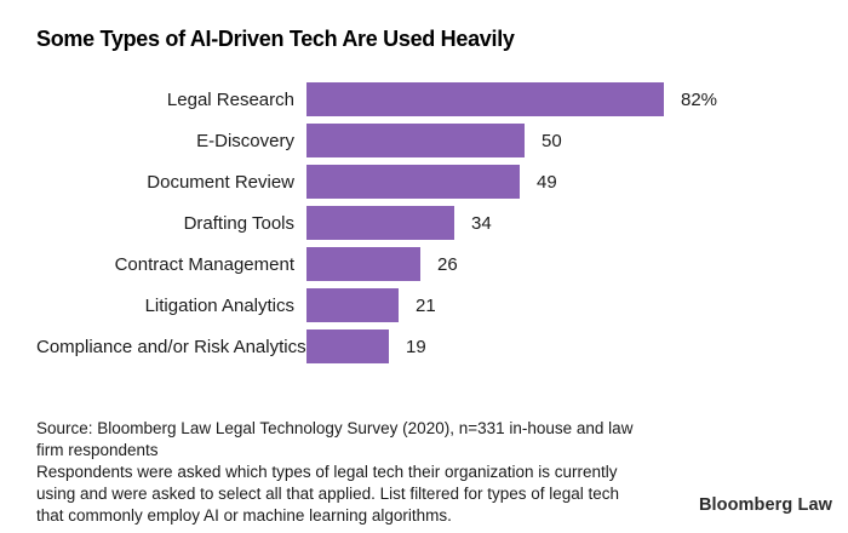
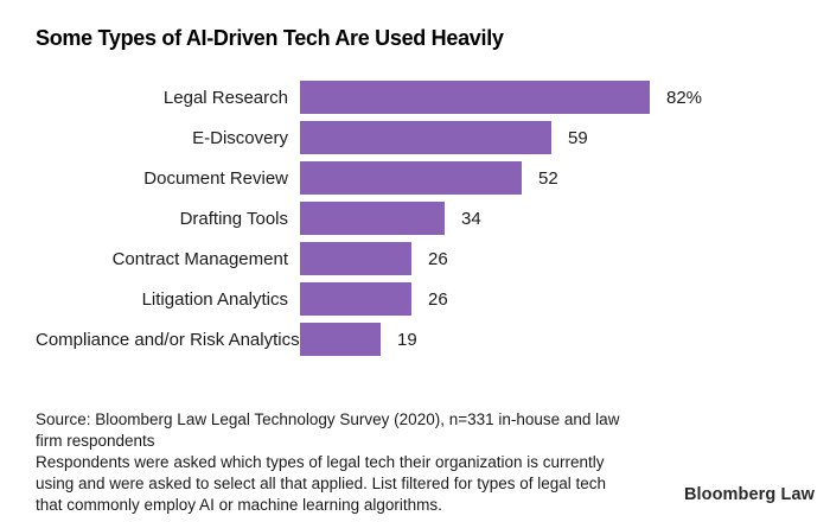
E-Discovery: 50 -> 59
Document Review: 49 -> 52
Litigation Analytics: 21 -> 26
